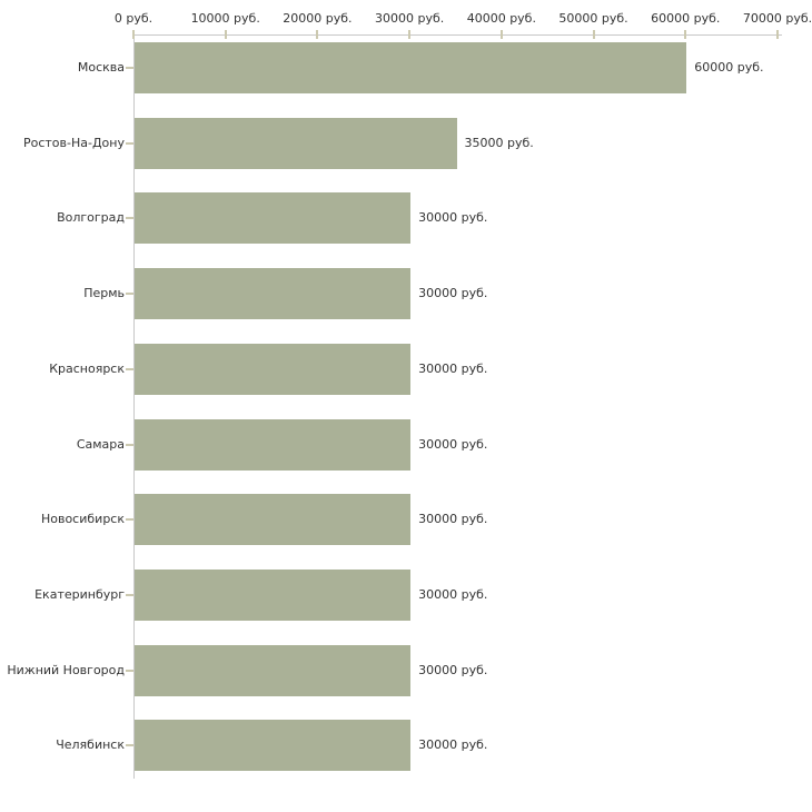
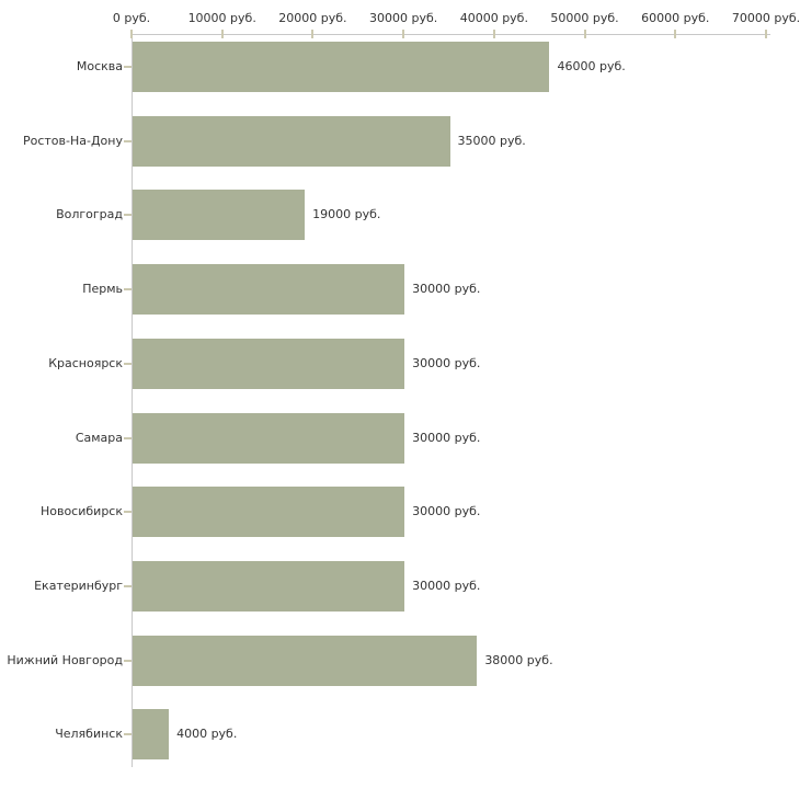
Москва: 60000 -> 46000
Волгоград: 30000 -> 19000
Нижний Новгород: 30000 -> 38000
Челябинск: 30000 -> 4000
